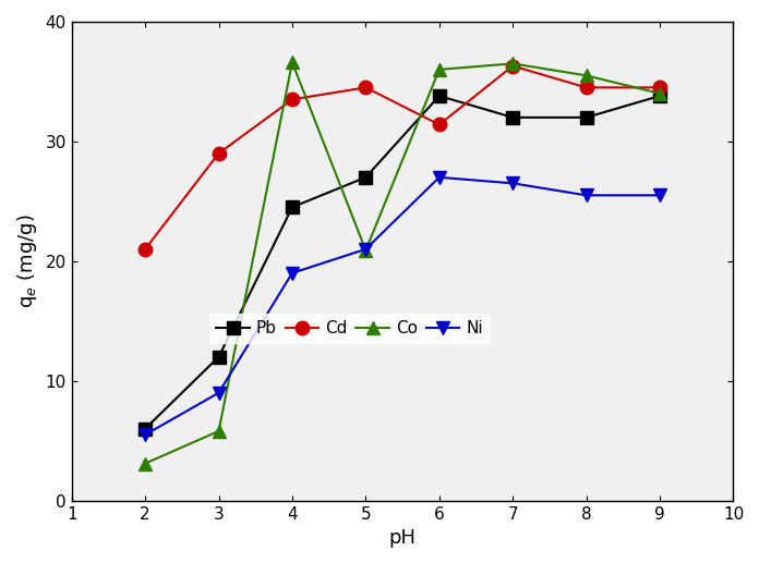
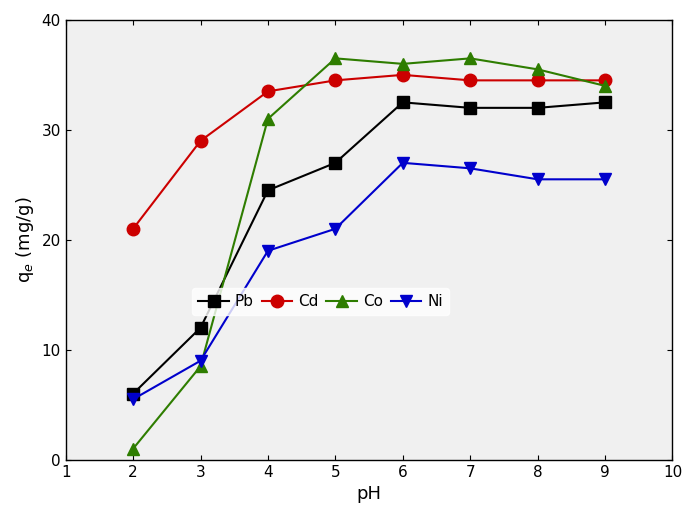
Co/2: 3.1 -> 1.0
Co/3: 5.8 -> 8.5
Co/4: 36.6 -> 31.0
Co/5: 20.9 -> 36.5
Pb/6: 33.8 -> 32.5
Cd/6: 31.4 -> 35.0
Cd/7: 36.3 -> 34.5
Pb/9: 33.8 -> 32.5
